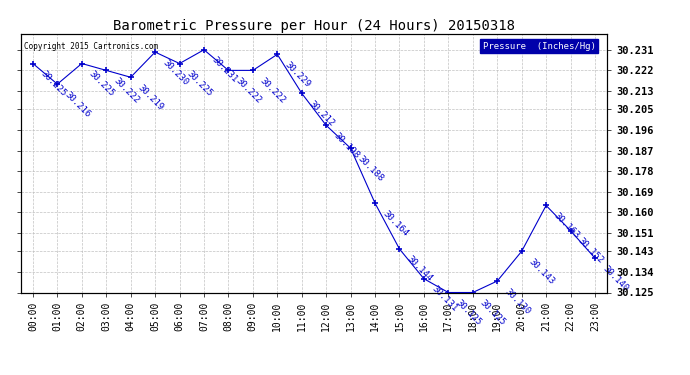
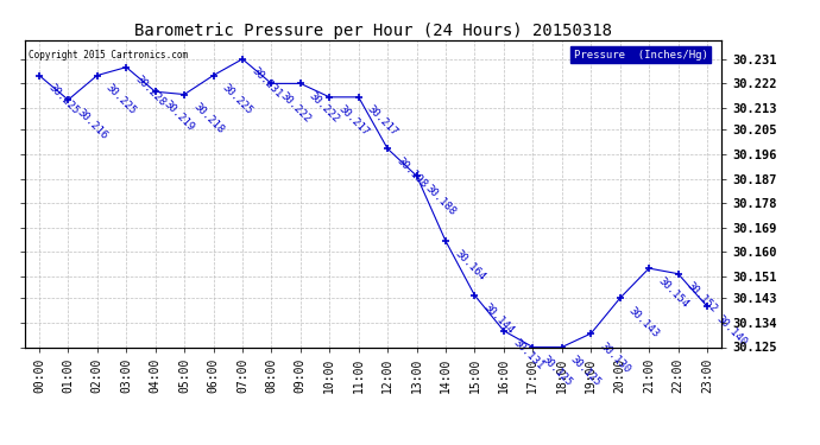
03:00: 30.222 -> 30.228
05:00: 30.230 -> 30.218
10:00: 30.229 -> 30.217
11:00: 30.212 -> 30.217
21:00: 30.163 -> 30.154
